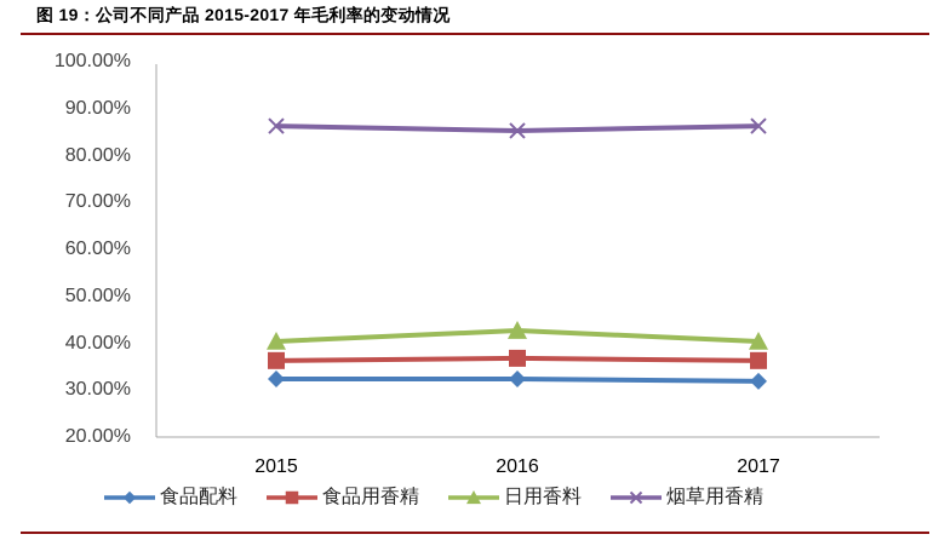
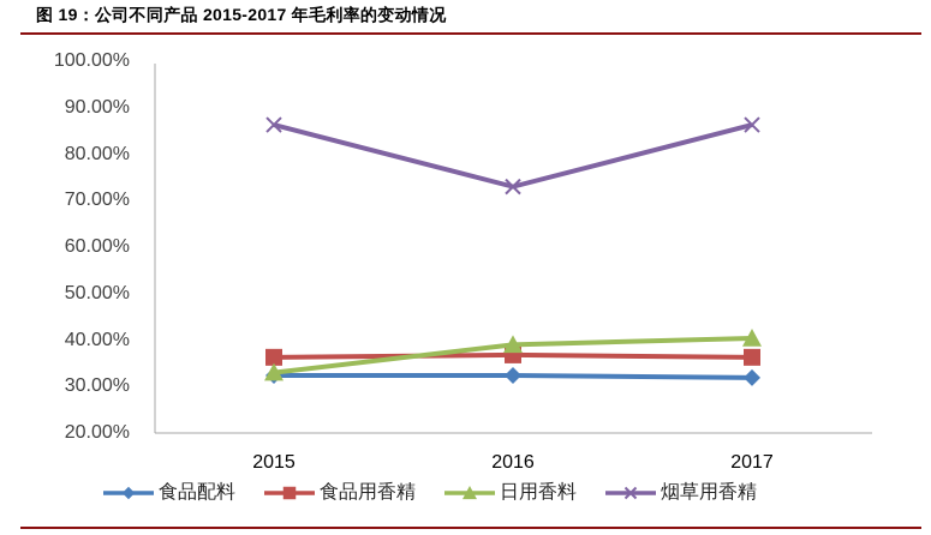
日用香料/2015: 40% -> 33%
日用香料/2016: 43% -> 39%
烟草用香精/2016: 85% -> 73%
